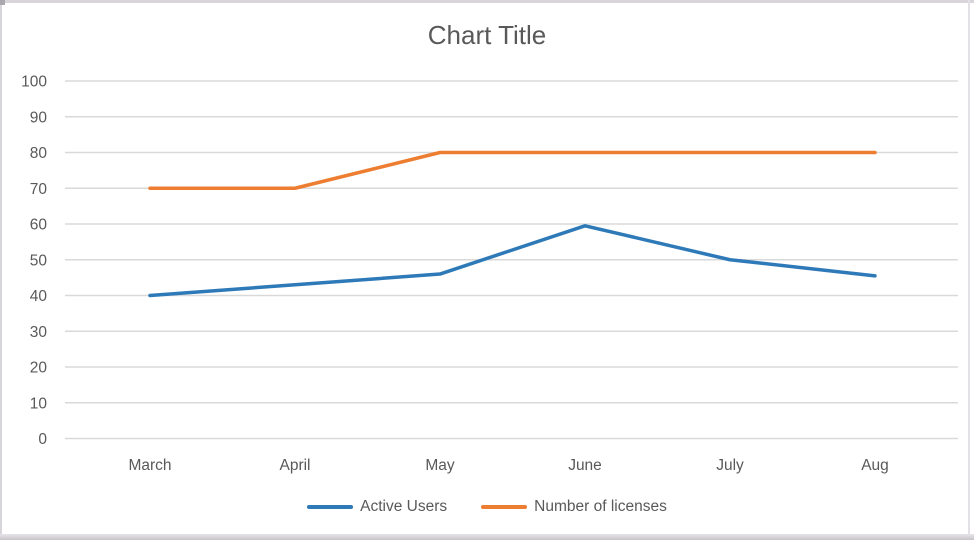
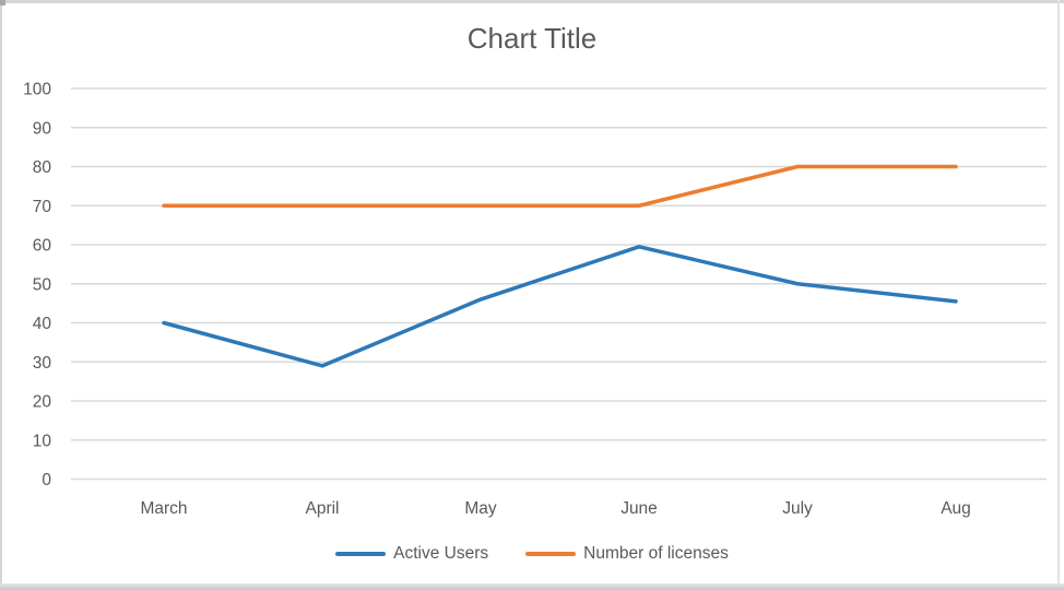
Active Users/April: 43 -> 29
Number of licenses/May: 80 -> 70
Number of licenses/June: 80 -> 70
